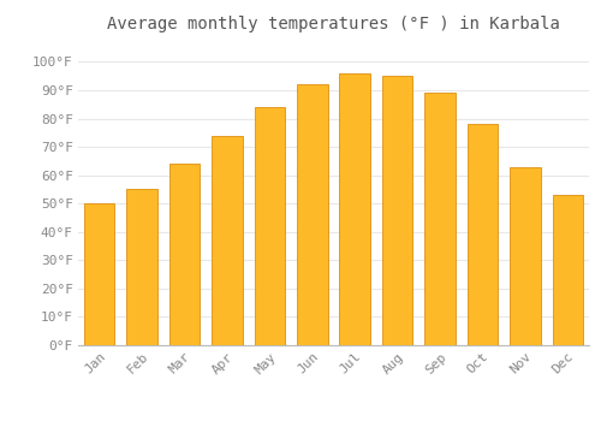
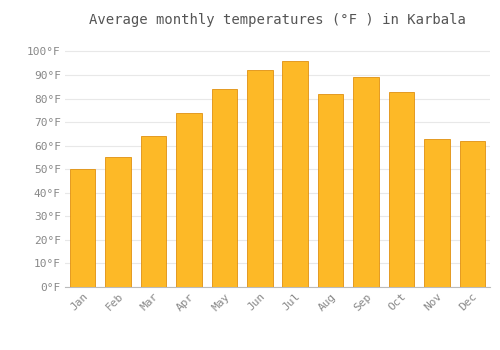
Aug: 95°F -> 82°F
Oct: 78°F -> 83°F
Dec: 53°F -> 62°F
